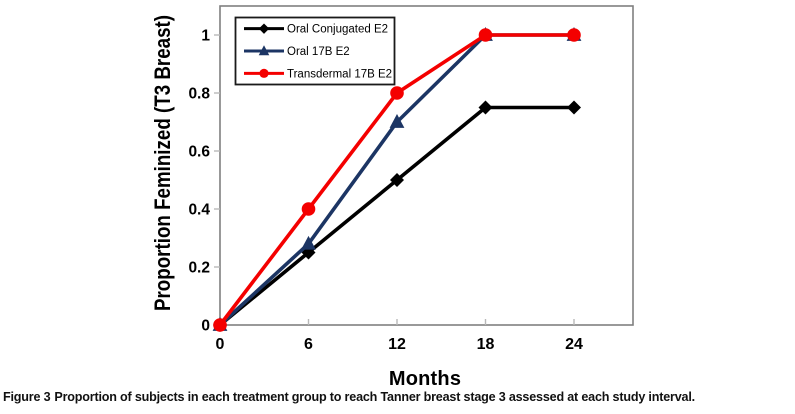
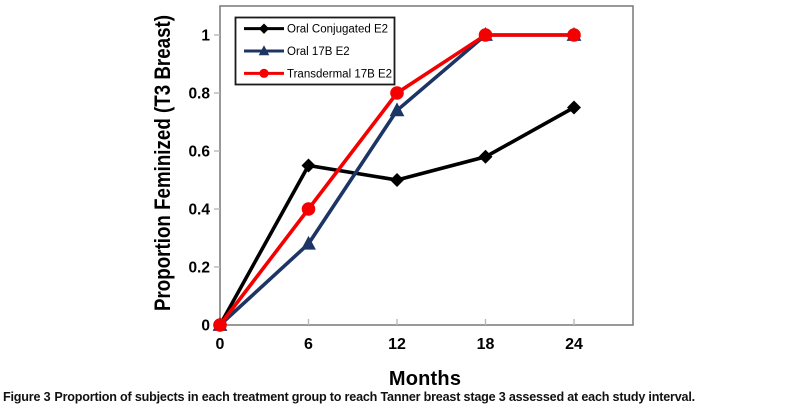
Oral Conjugated E2/6: 0.25 -> 0.55
Oral 17B E2/12: 0.70 -> 0.74
Oral Conjugated E2/18: 0.75 -> 0.58
